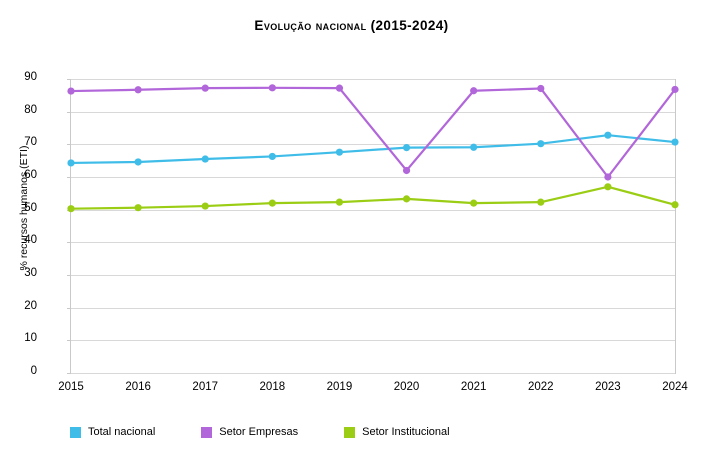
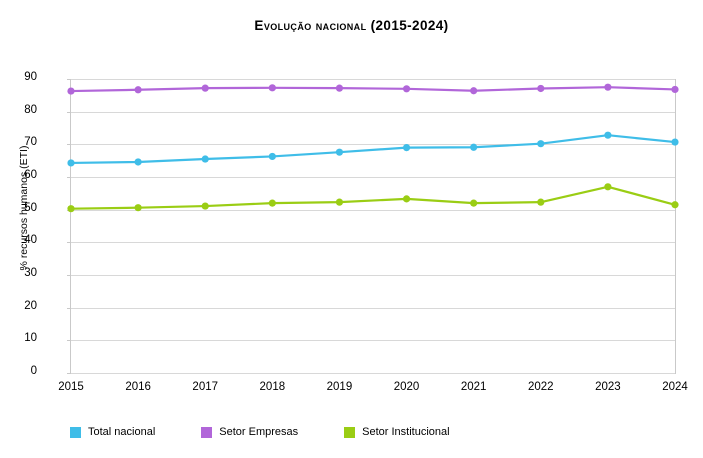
Setor Empresas/2020: 62 -> 87
Setor Empresas/2023: 60 -> 88
